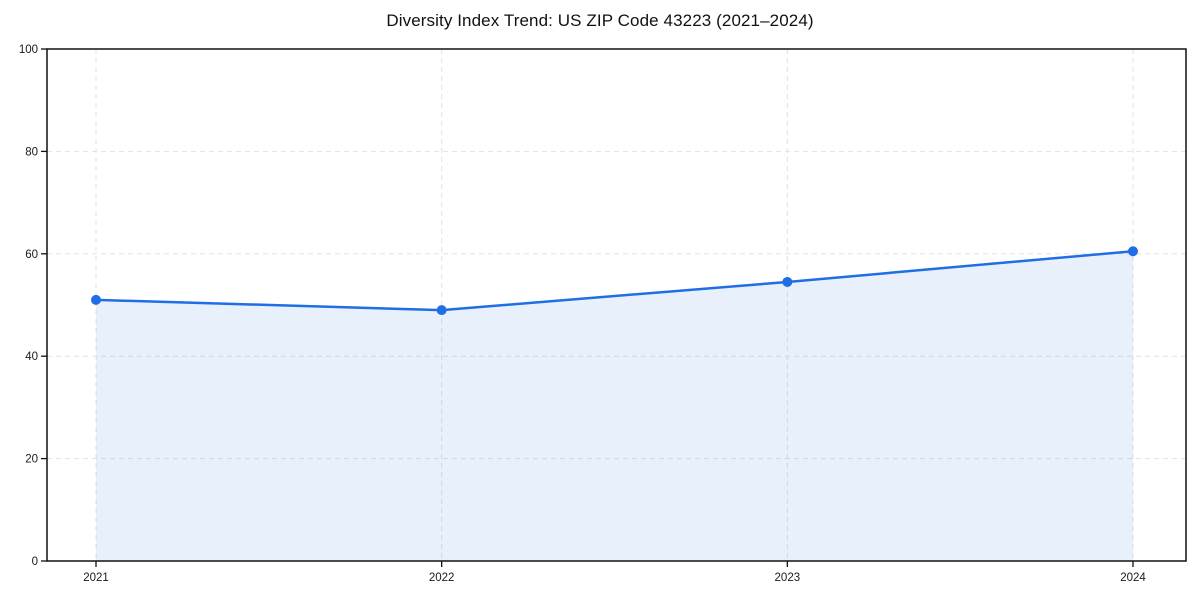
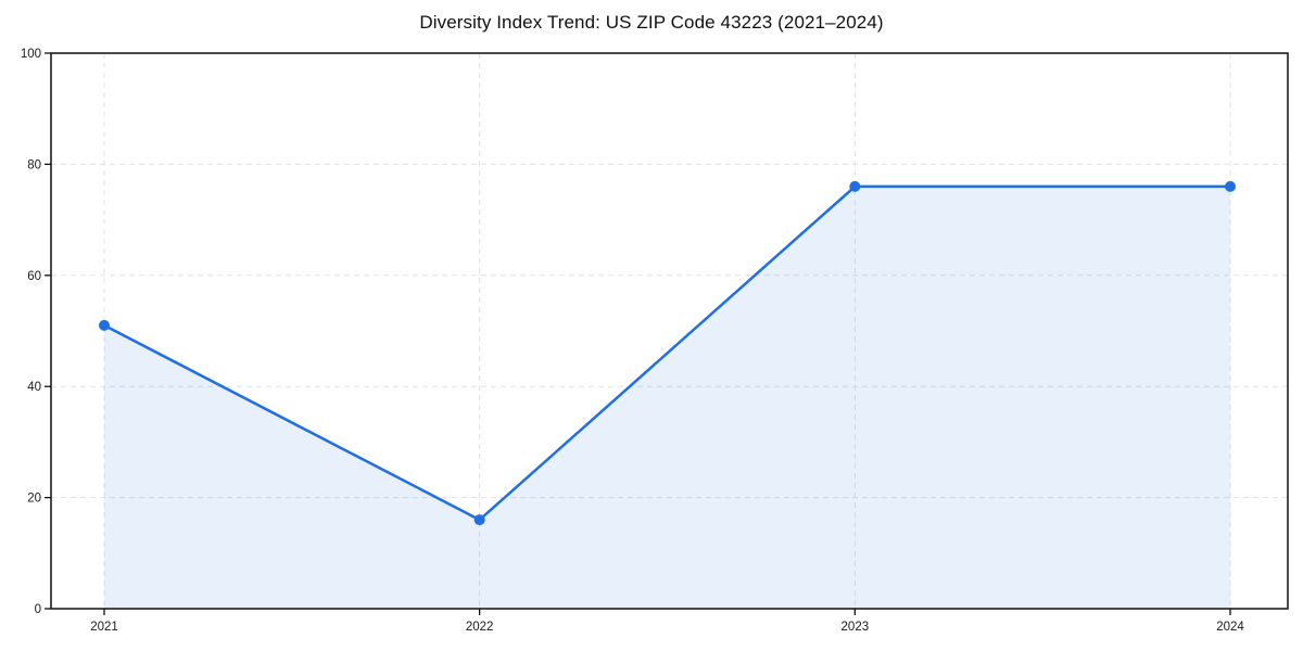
2022: 49 -> 16
2023: 54 -> 76
2024: 60 -> 76
